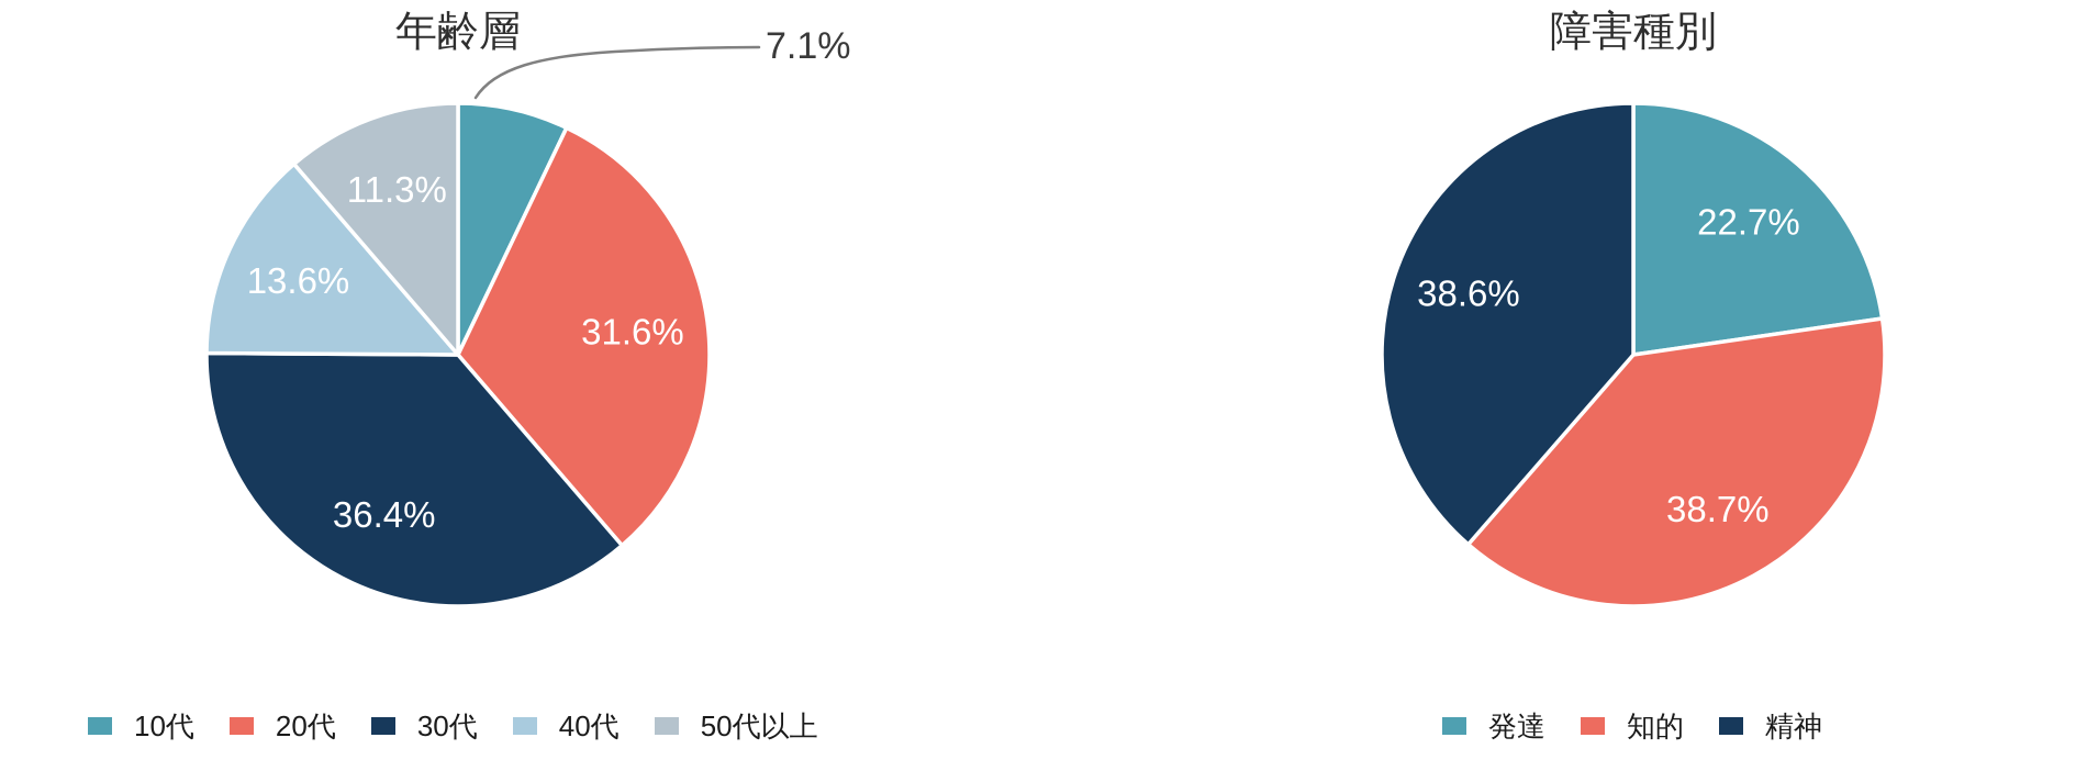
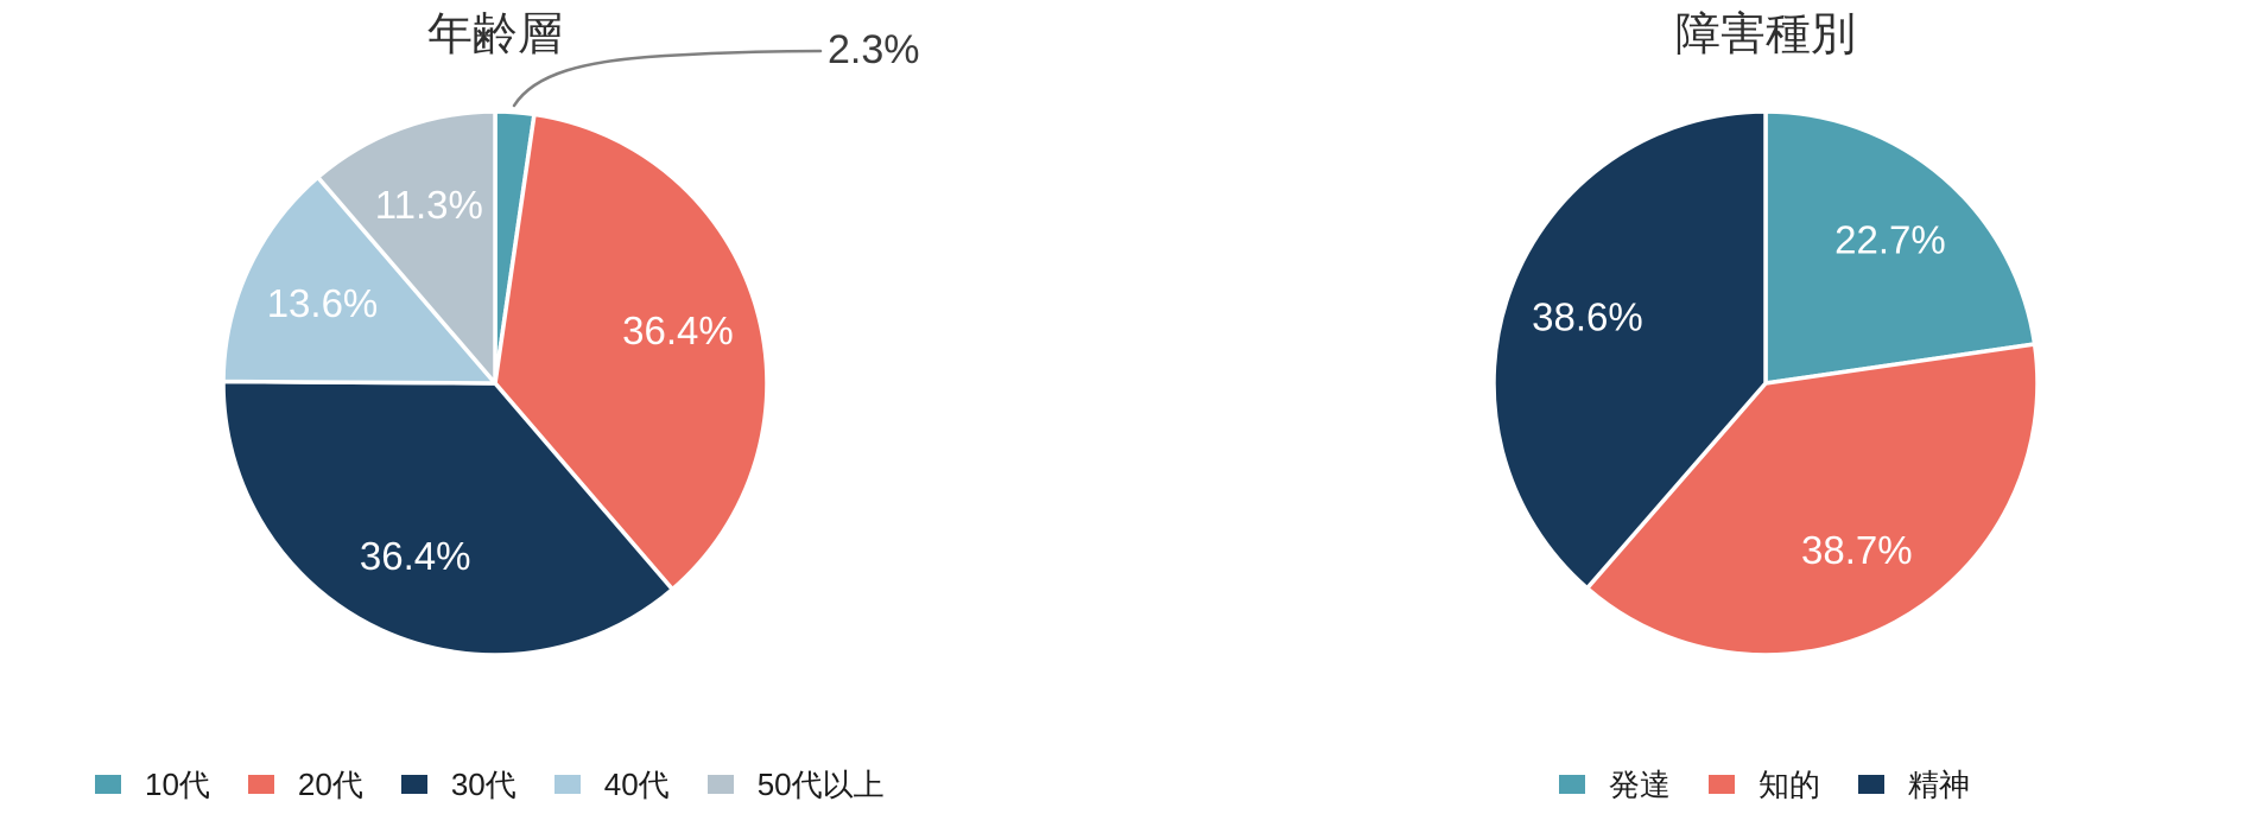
年齢層/10代: 7.1% -> 2.3%
年齢層/20代: 31.6% -> 36.4%
